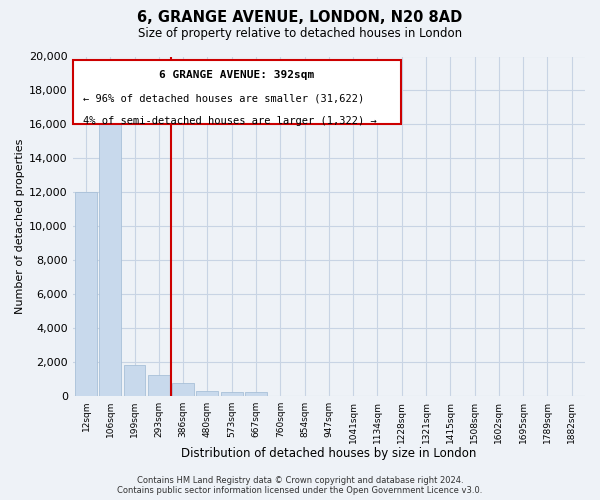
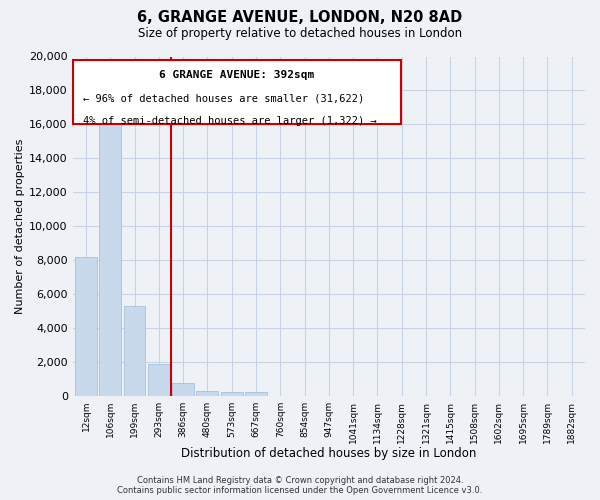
12sqm: 12,000 -> 8,200
199sqm: 1,800 -> 5,300
293sqm: 1,200 -> 1,800
